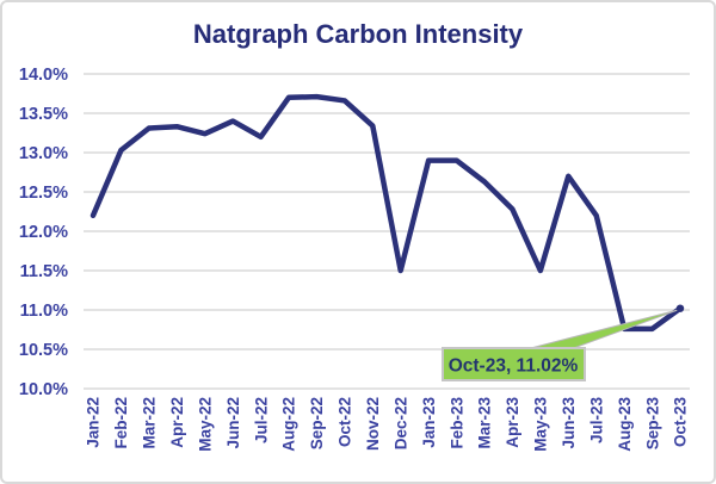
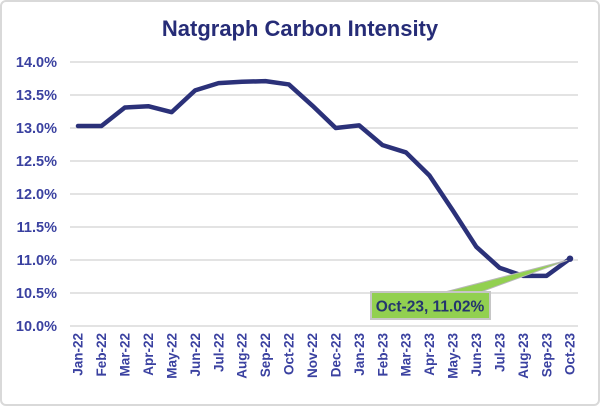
Jan-22: 12.2% -> 13.0%
Jun-22: 13.4% -> 13.6%
Jul-22: 13.2% -> 13.7%
Dec-22: 11.5% -> 13.0%
Jan-23: 12.9% -> 13.0%
Feb-23: 12.9% -> 12.7%
May-23: 11.5% -> 11.8%
Jun-23: 12.7% -> 11.2%
Jul-23: 12.2% -> 10.9%
